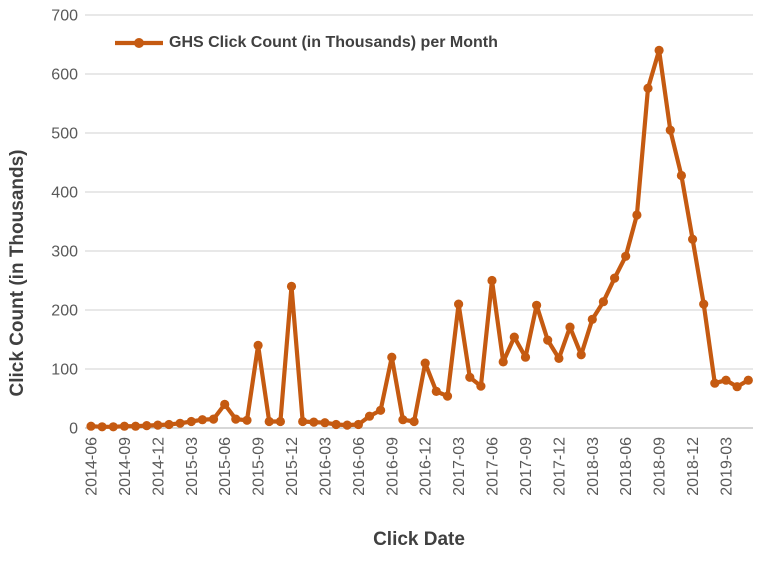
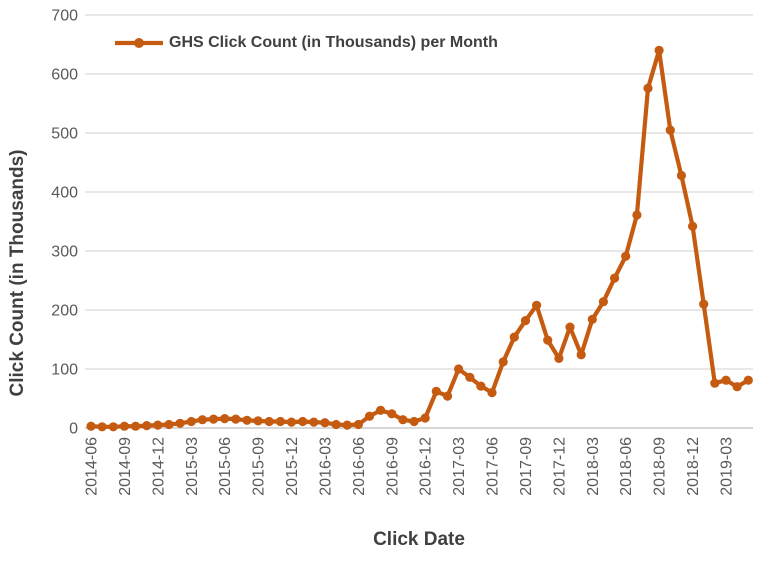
2015-06: 40 -> 20
2015-09: 140 -> 10
2015-12: 240 -> 10
2016-09: 120 -> 20
2016-12: 110 -> 20
2017-03: 210 -> 100
2017-06: 250 -> 60
2017-09: 120 -> 180
2018-12: 320 -> 340
